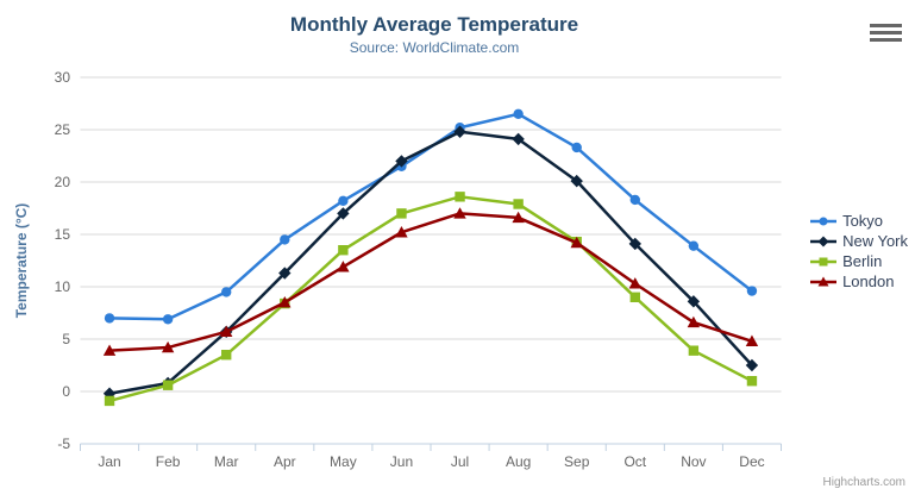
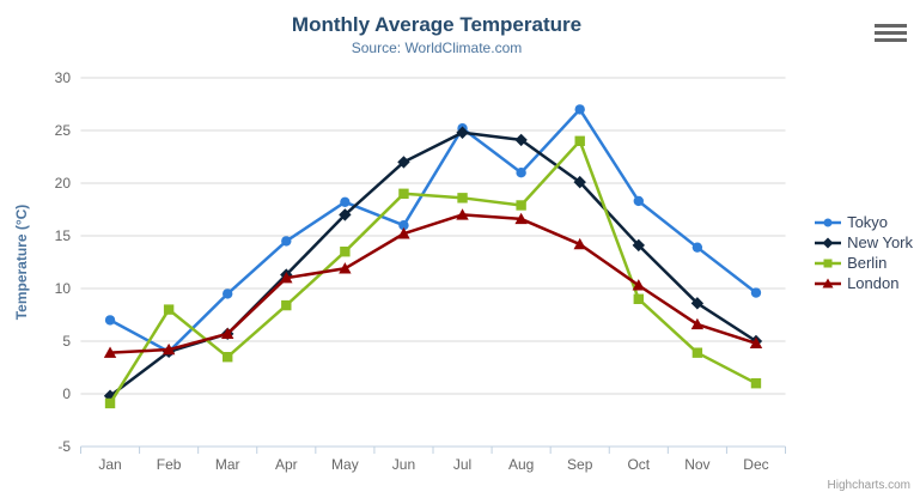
Tokyo/Feb: 7 -> 4
New York/Feb: 1 -> 4
Berlin/Feb: 1 -> 8
London/Apr: 8 -> 11
Tokyo/Jun: 22 -> 16
Berlin/Jun: 17 -> 19
Tokyo/Aug: 26 -> 21
Tokyo/Sep: 23 -> 27
Berlin/Sep: 14 -> 24
New York/Dec: 2 -> 5
